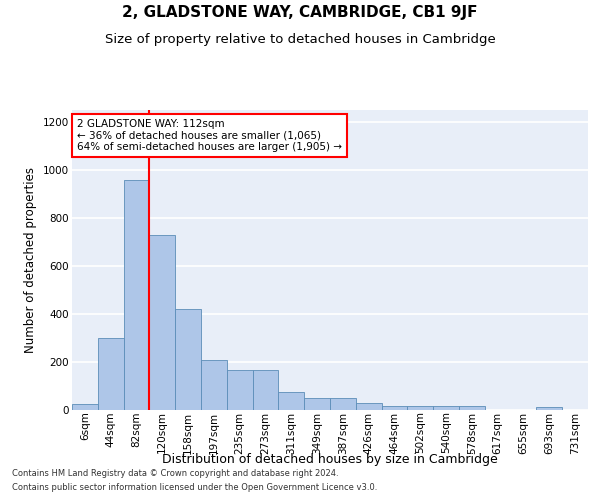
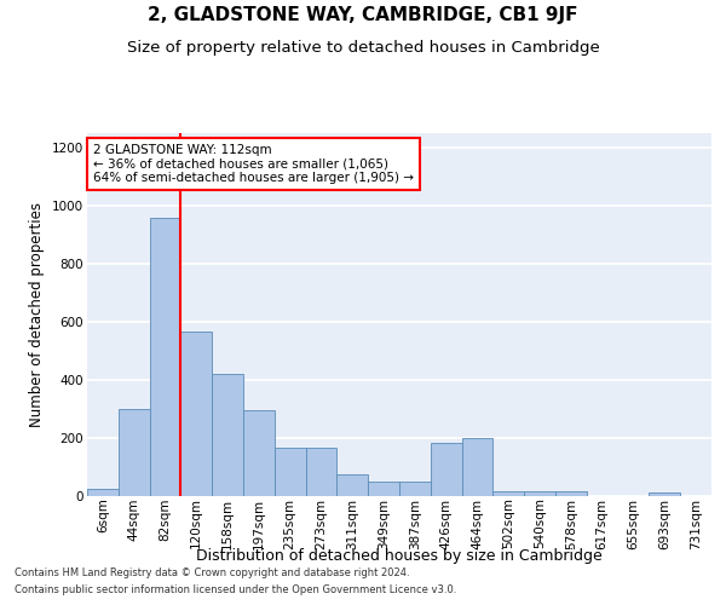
120sqm: 730 -> 565
197sqm: 210 -> 295
426sqm: 30 -> 185
464sqm: 18 -> 200
